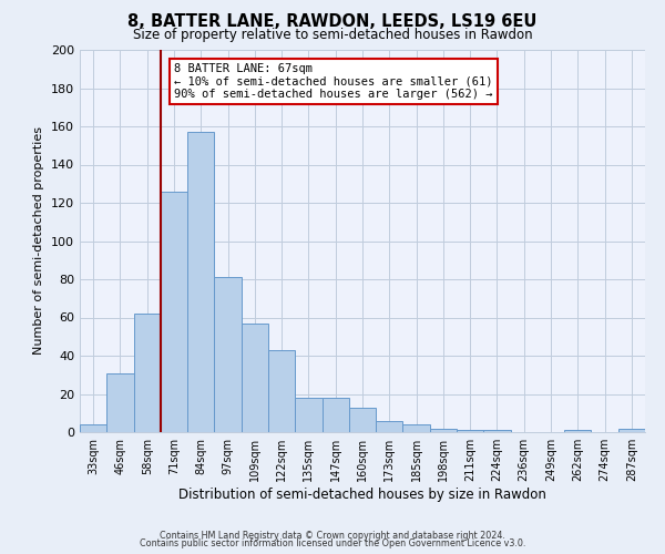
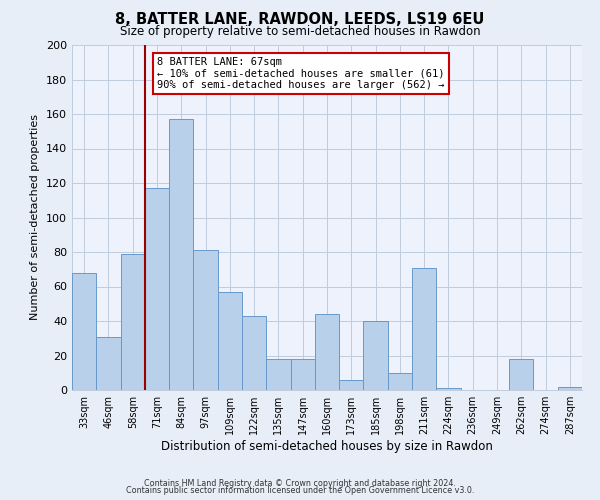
33sqm: 4 -> 68
58sqm: 62 -> 79
71sqm: 126 -> 117
160sqm: 13 -> 44
185sqm: 4 -> 40
198sqm: 2 -> 10
211sqm: 1 -> 71
262sqm: 1 -> 18
